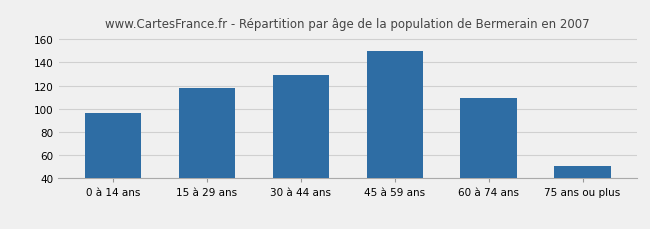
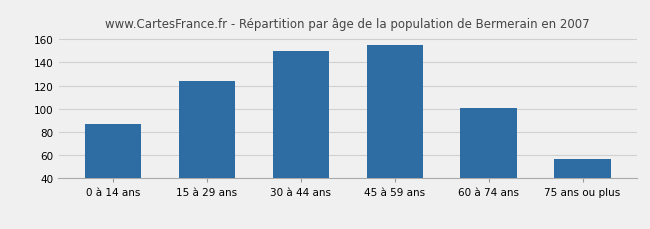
0 à 14 ans: 96 -> 87
15 à 29 ans: 118 -> 124
30 à 44 ans: 129 -> 150
45 à 59 ans: 150 -> 155
60 à 74 ans: 109 -> 101
75 ans ou plus: 51 -> 57
